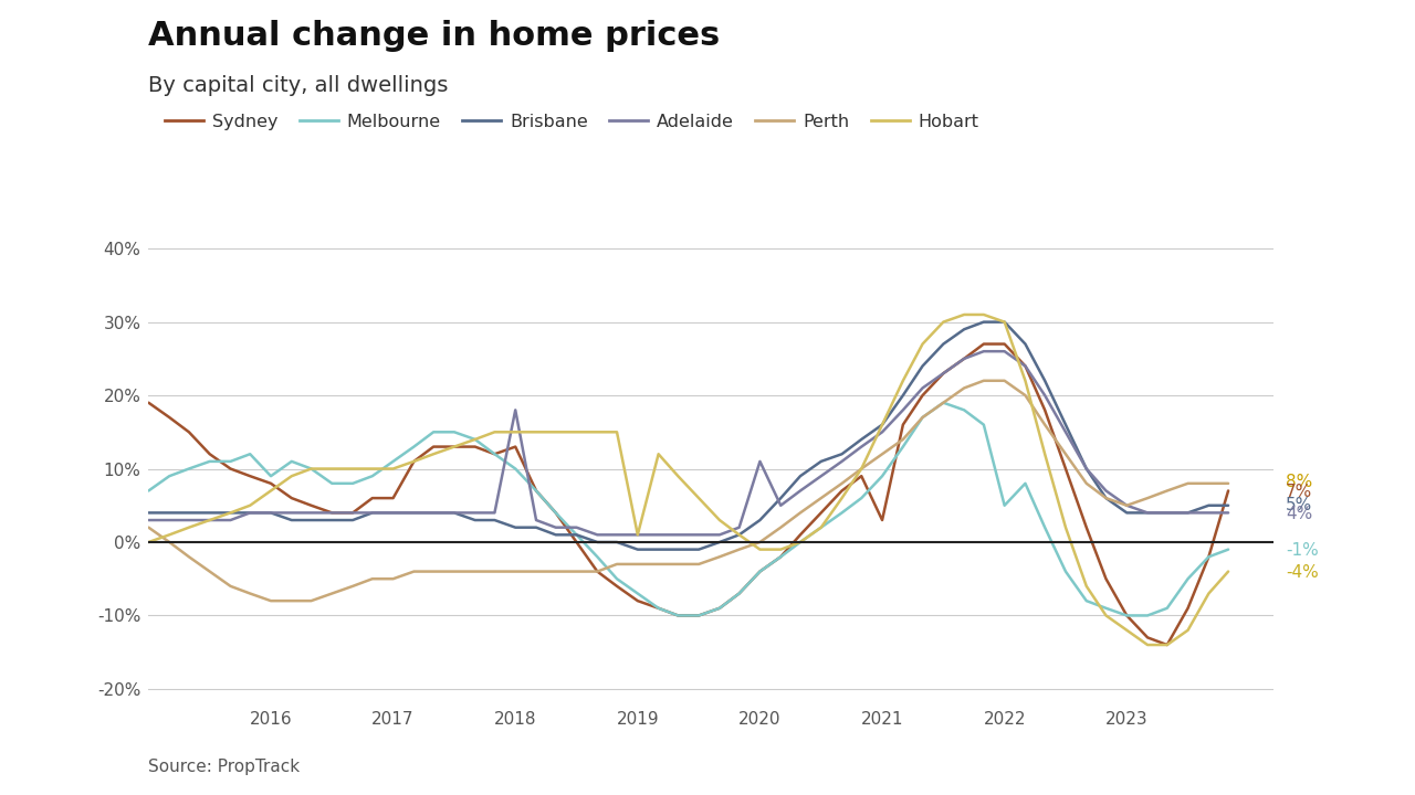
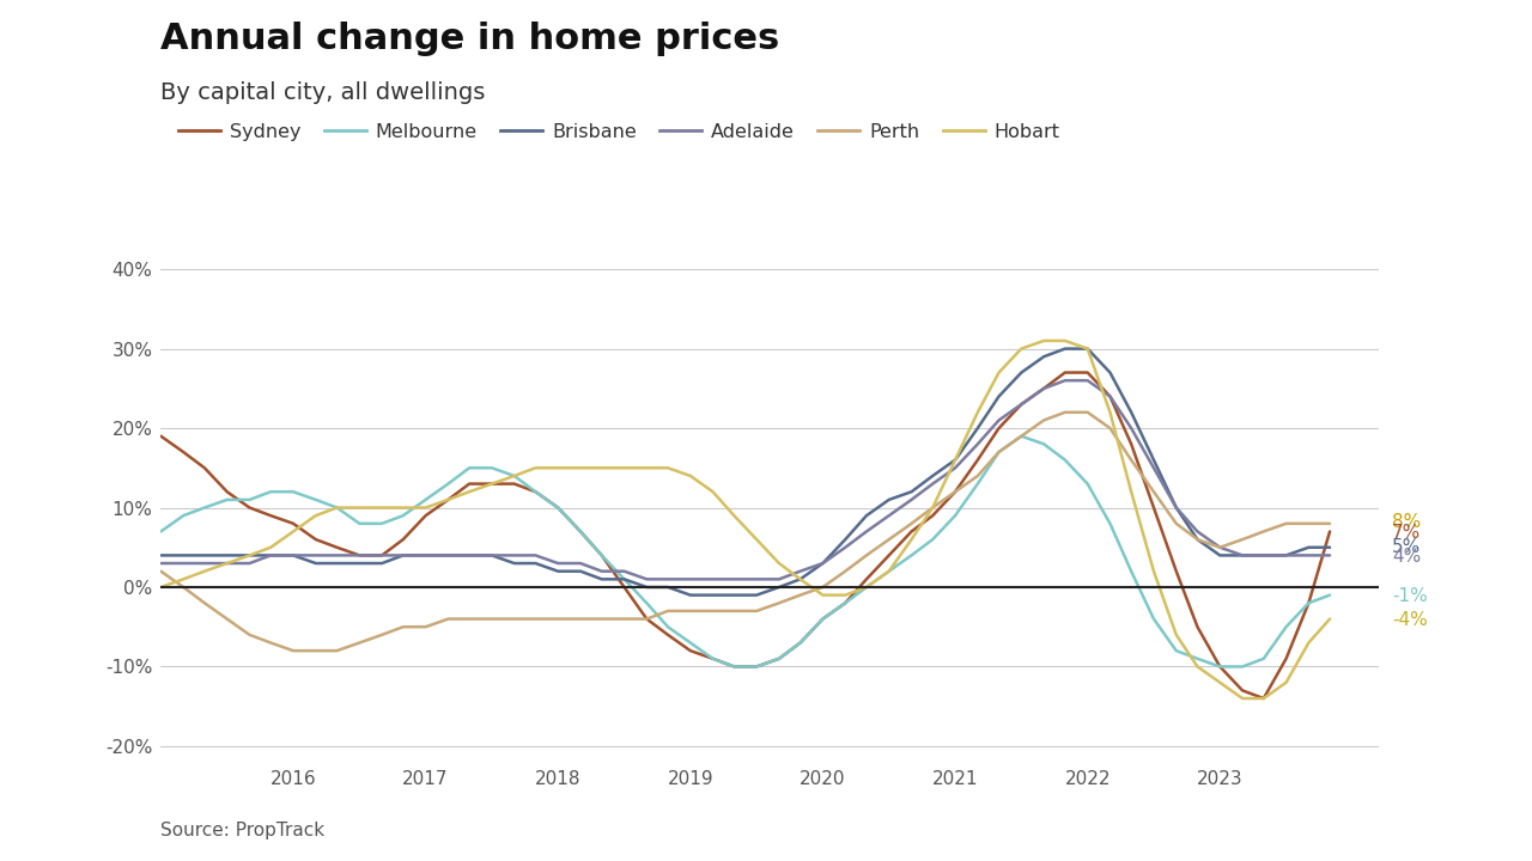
Melbourne/2016: 9% -> 12%
Sydney/2017: 6% -> 9%
Sydney/2018: 13% -> 10%
Adelaide/2018: 18% -> 3%
Hobart/2019: 1% -> 14%
Adelaide/2020: 11% -> 3%
Sydney/2021: 3% -> 12%
Melbourne/2022: 5% -> 13%
